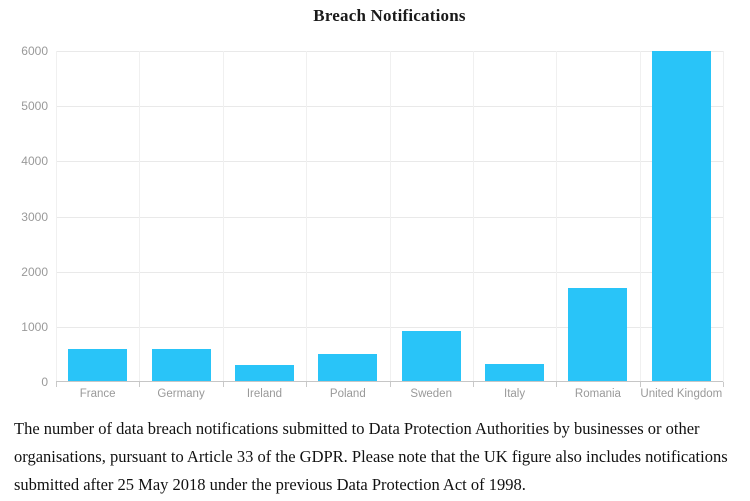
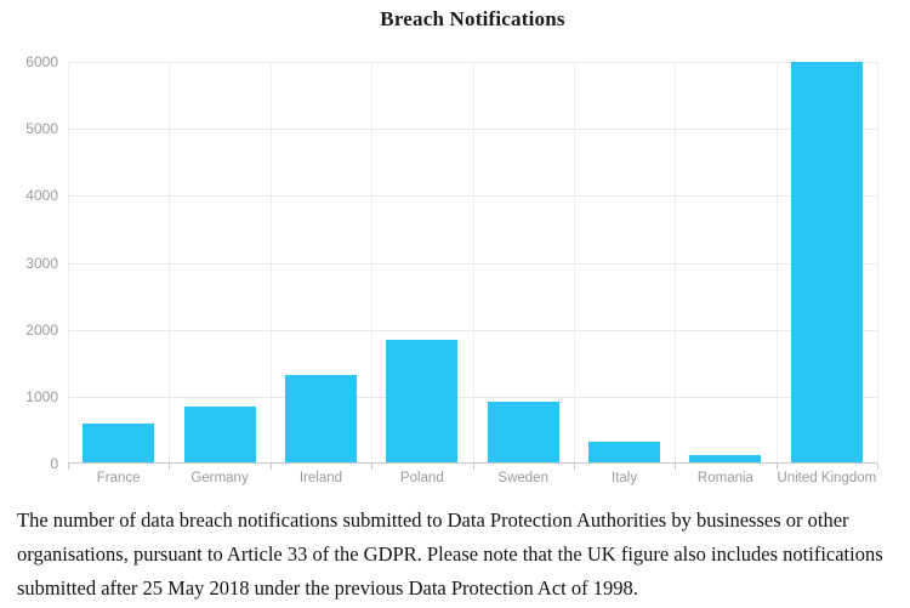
Germany: 600 -> 800
Ireland: 300 -> 1300
Poland: 500 -> 1800
Romania: 1700 -> 100
